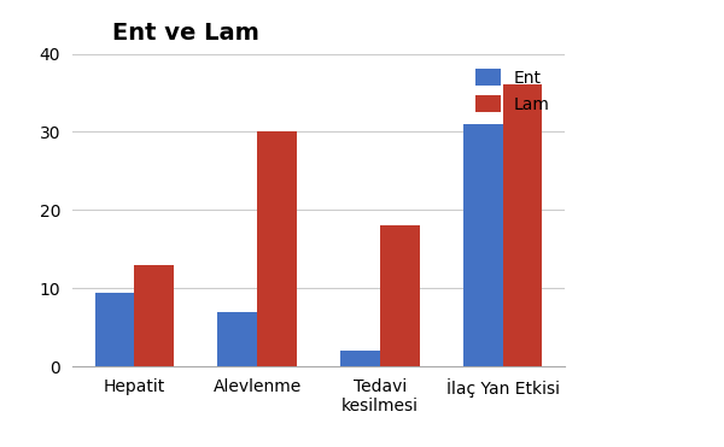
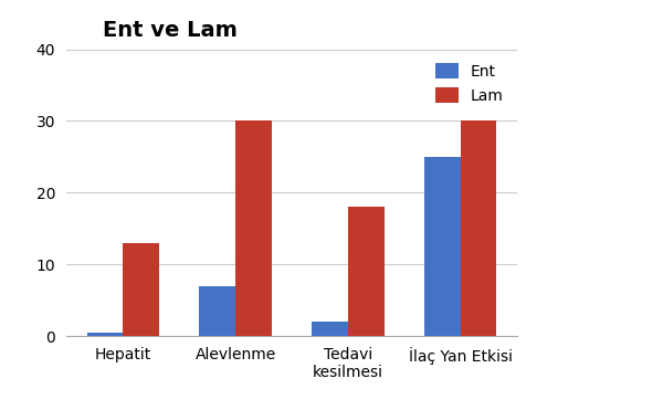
Ent/Hepatit: 9.4 -> 0.5
Ent/İlaç Yan Etkisi: 31.0 -> 25.0
Lam/İlaç Yan Etkisi: 36 -> 30
